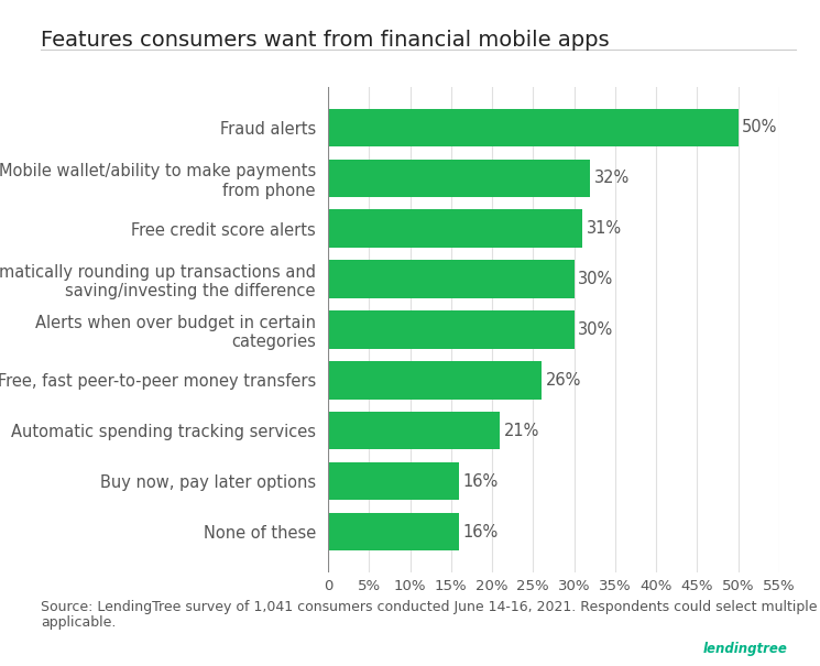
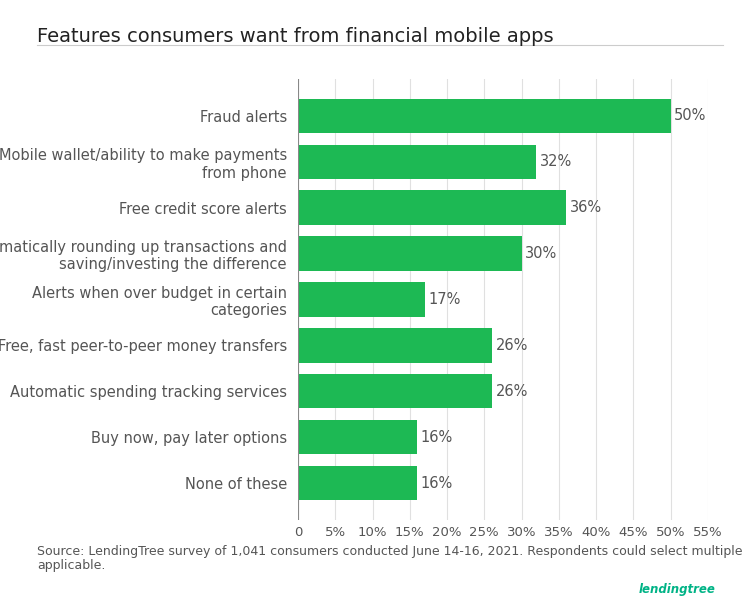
Free credit score alerts: 31% -> 36%
Alerts when over budget in certain categories: 30% -> 17%
Automatic spending tracking services: 21% -> 26%
